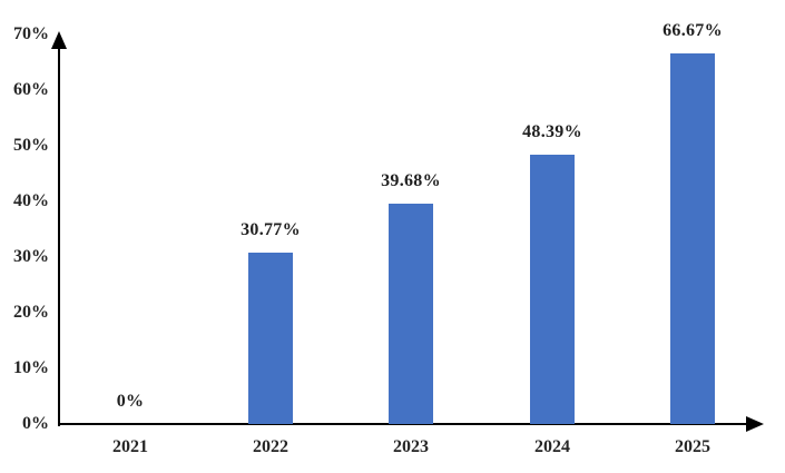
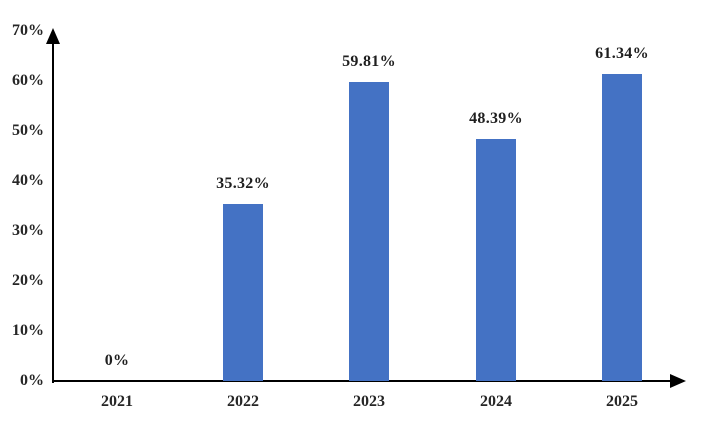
2022: 30.77% -> 35.32%
2023: 39.68% -> 59.81%
2025: 66.67% -> 61.34%
